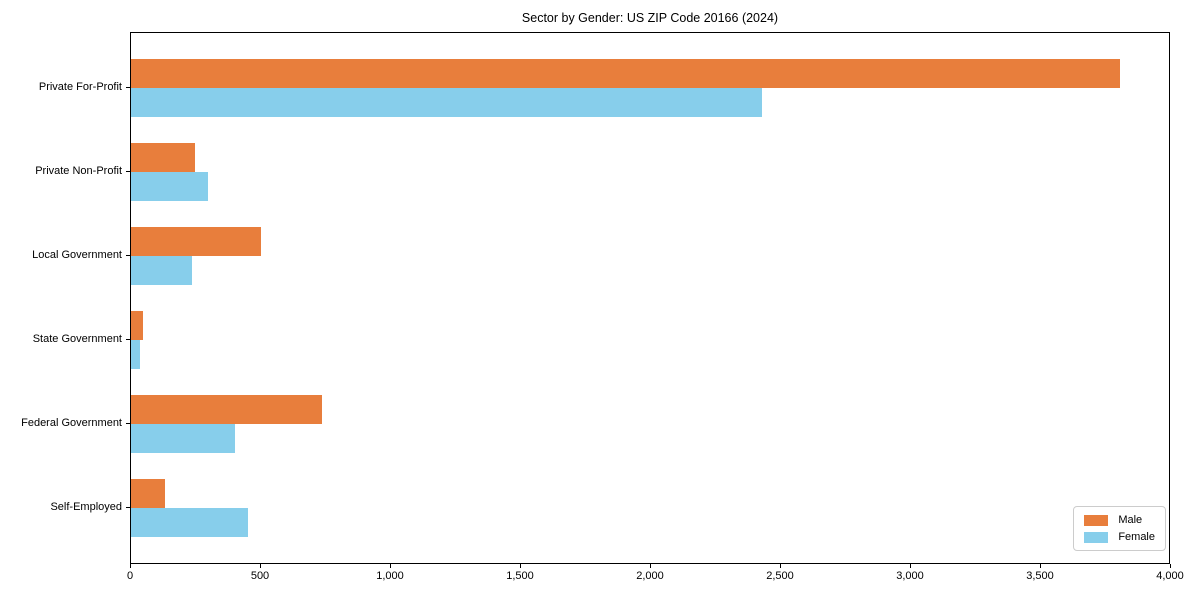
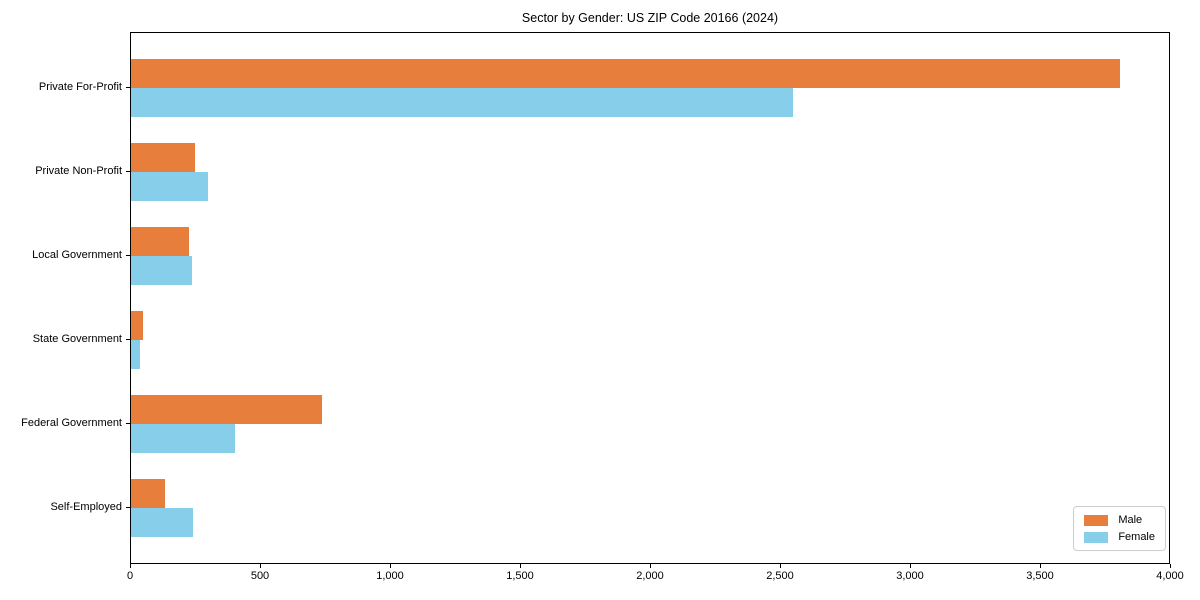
Female/Private For-Profit: 2430 -> 2550
Male/Local Government: 500 -> 220
Female/Self-Employed: 450 -> 240
